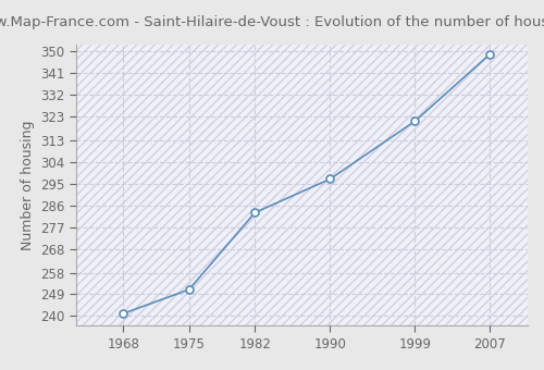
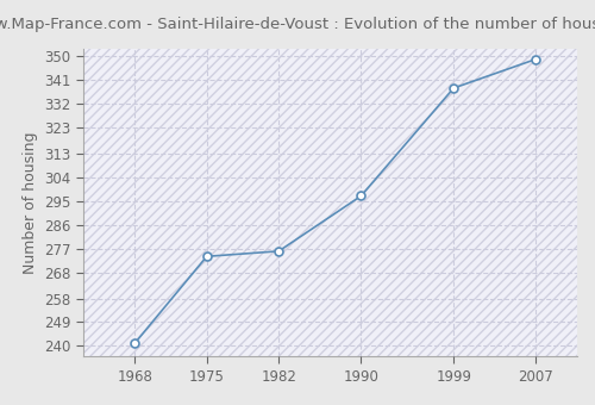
1975: 251 -> 274
1982: 283 -> 276
1999: 321 -> 338
